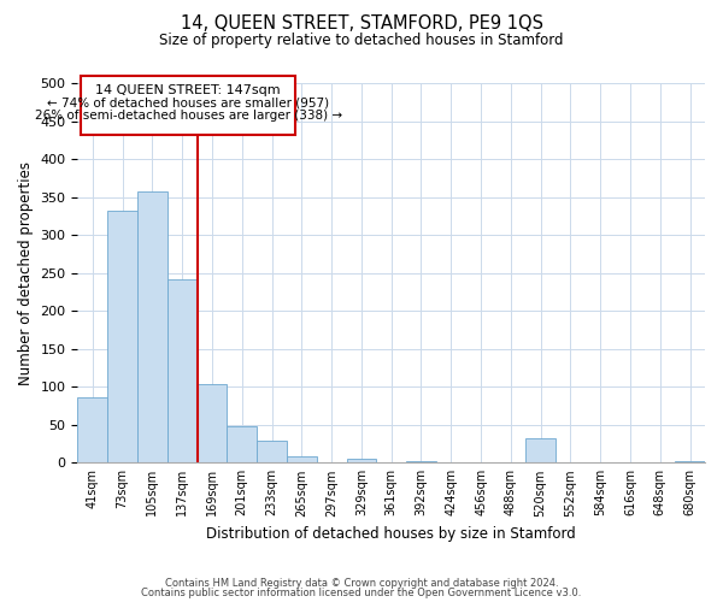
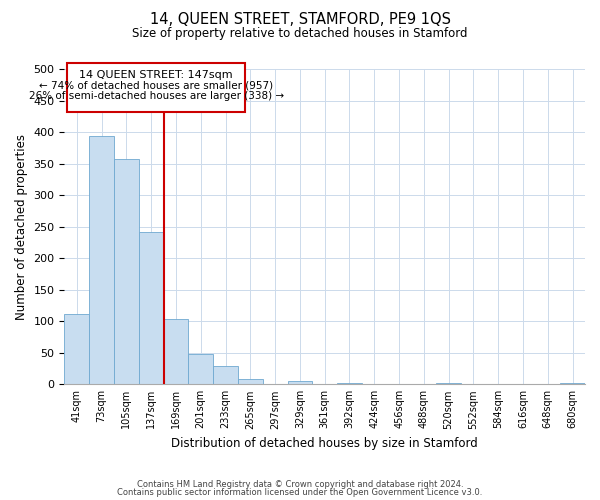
41sqm: 86 -> 112
73sqm: 332 -> 393
520sqm: 32 -> 2
